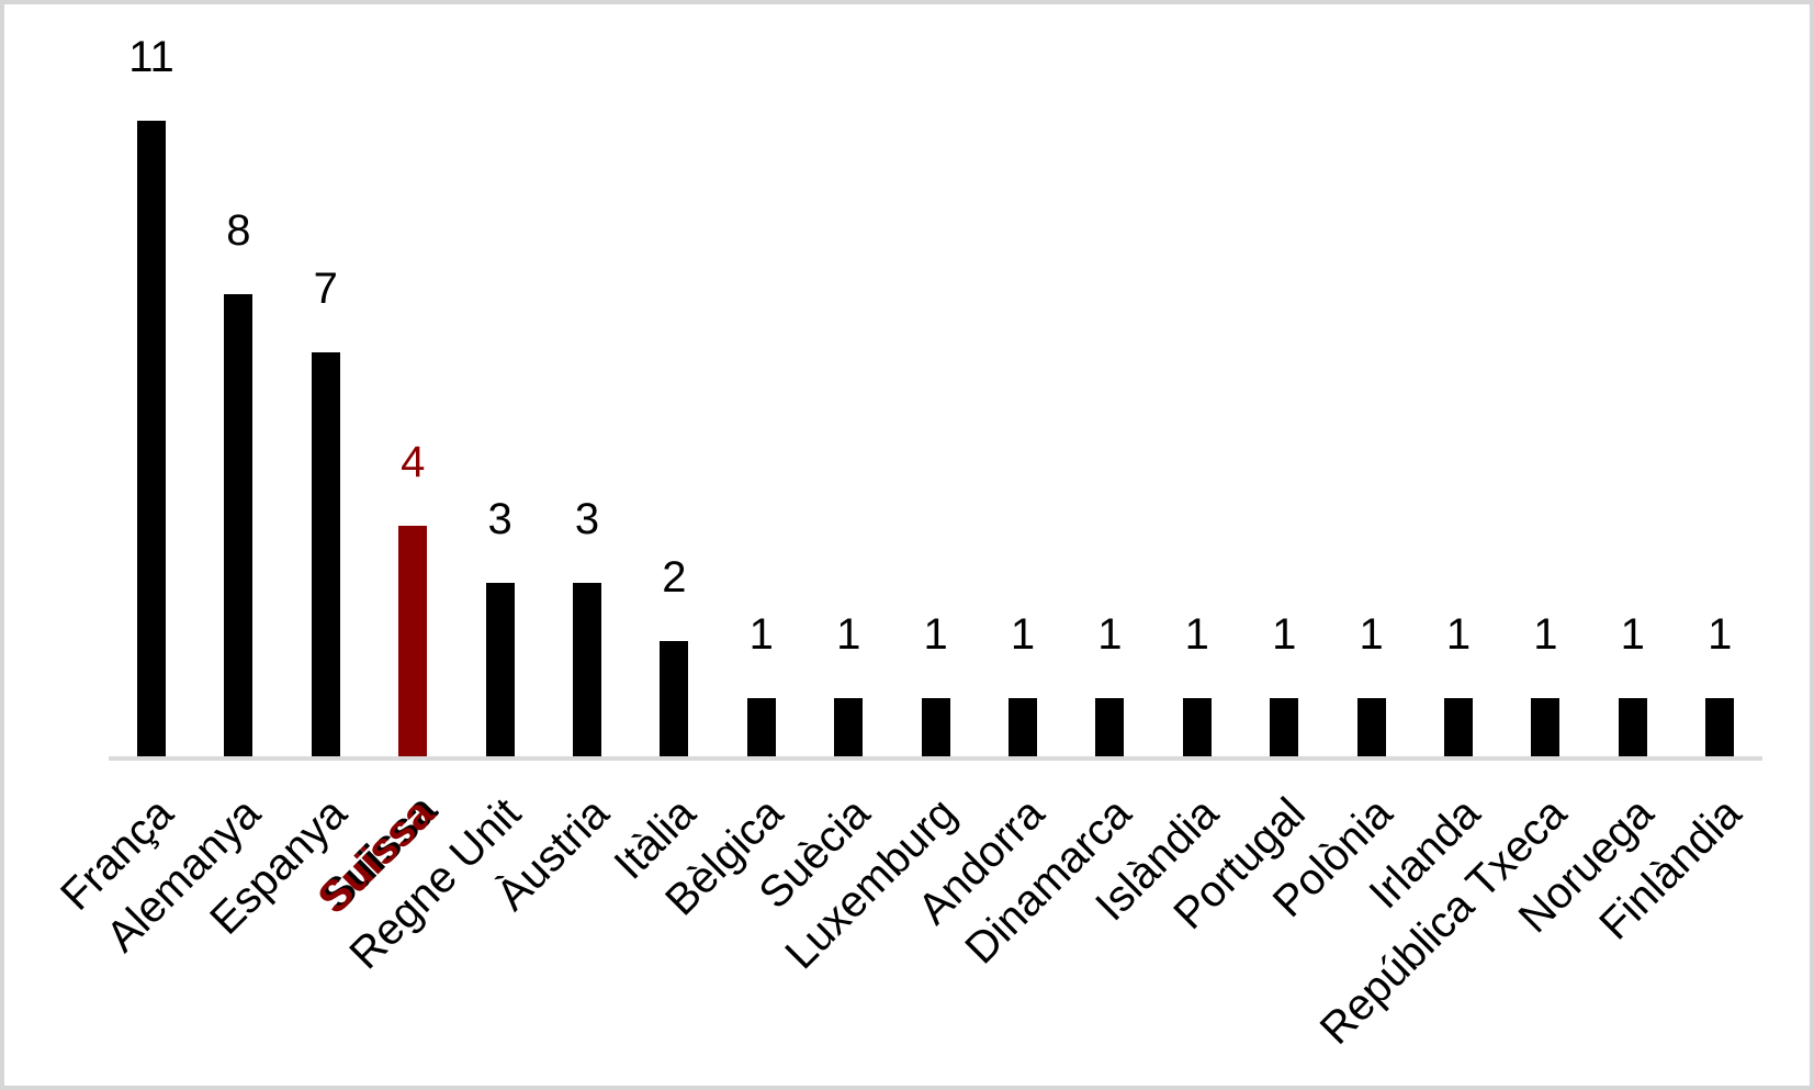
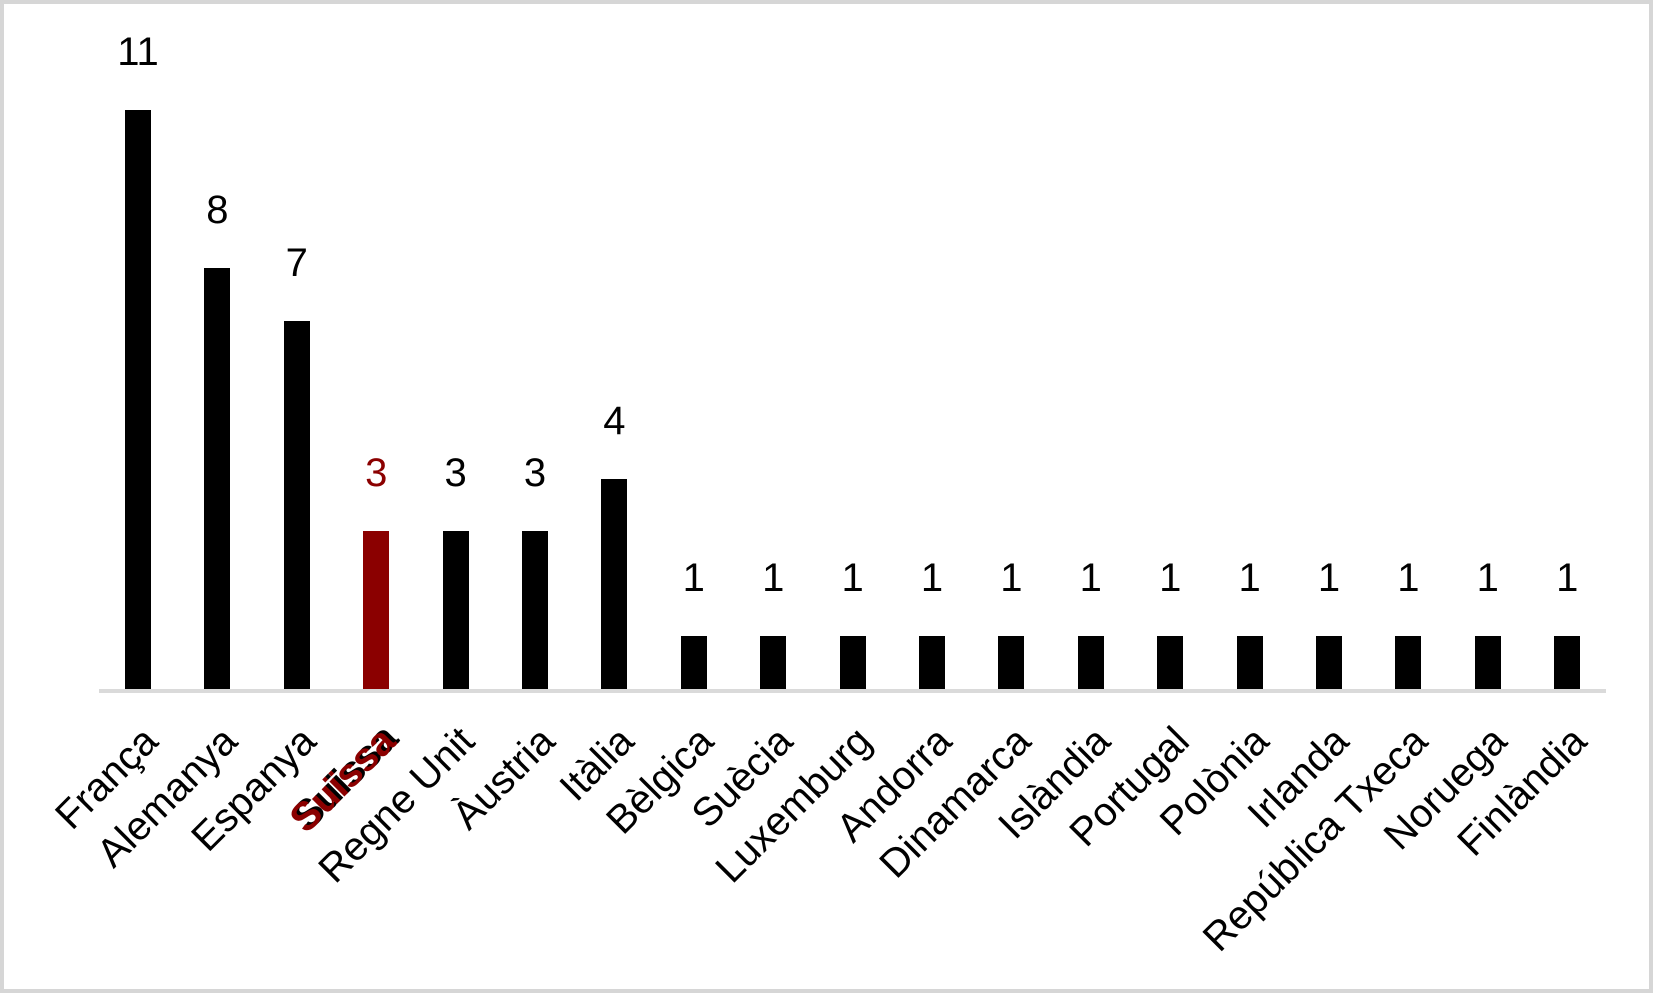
Suïssa: 4 -> 3
Itàlia: 2 -> 4
